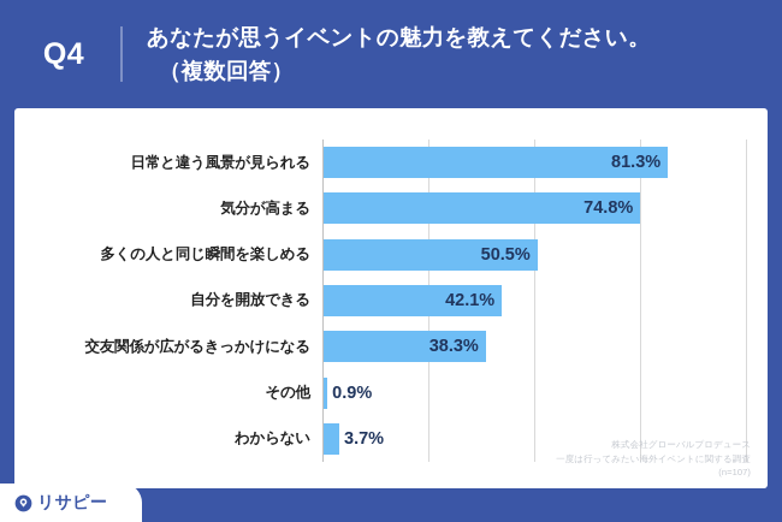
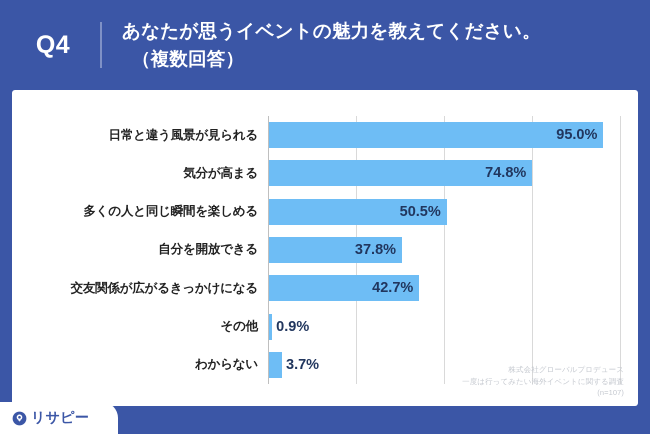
日常と違う風景が見られる: 81.3% -> 95.0%
自分を開放できる: 42.1% -> 37.8%
交友関係が広がるきっかけになる: 38.3% -> 42.7%
